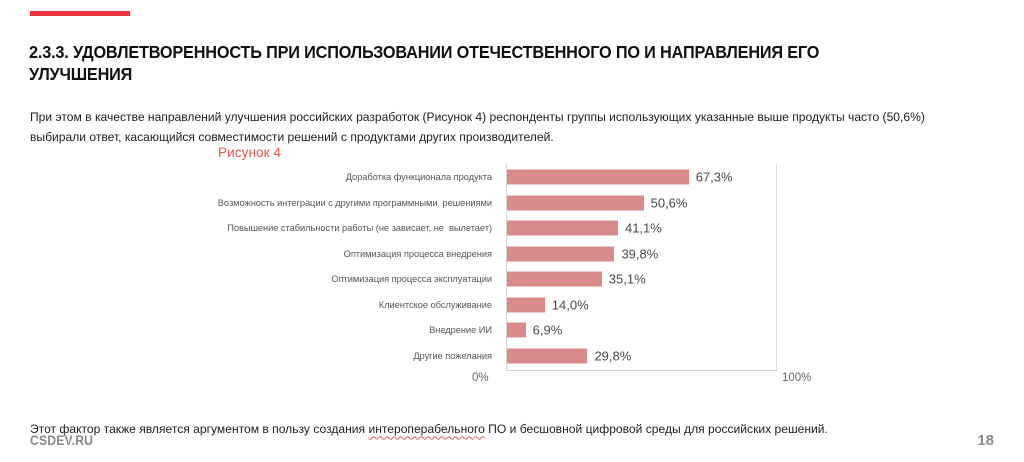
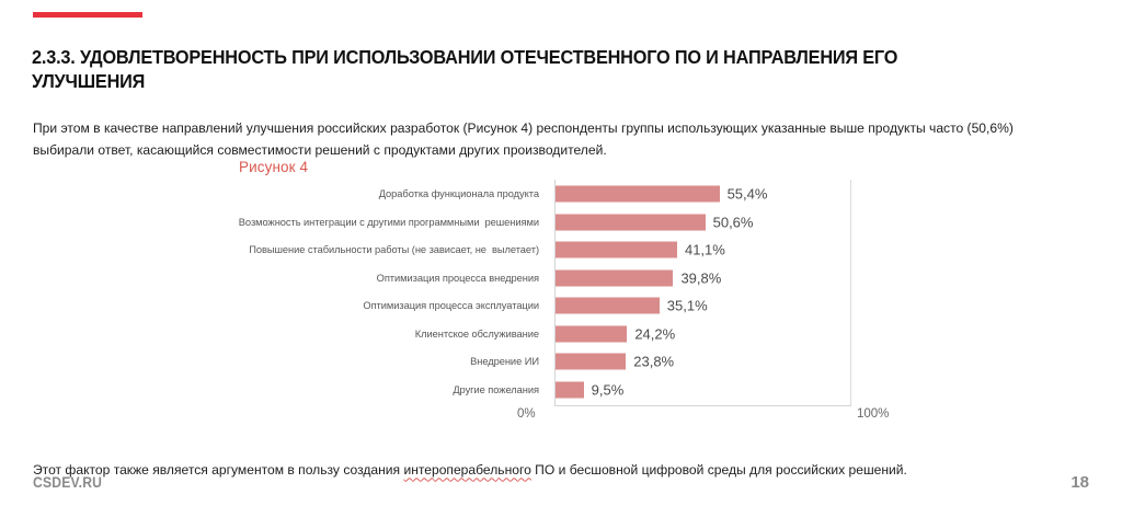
Доработка функционала продукта: 67,3% -> 55,4%
Клиентское обслуживание: 14,0% -> 24,2%
Внедрение ИИ: 6,9% -> 23,8%
Другие пожелания: 29,8% -> 9,5%
